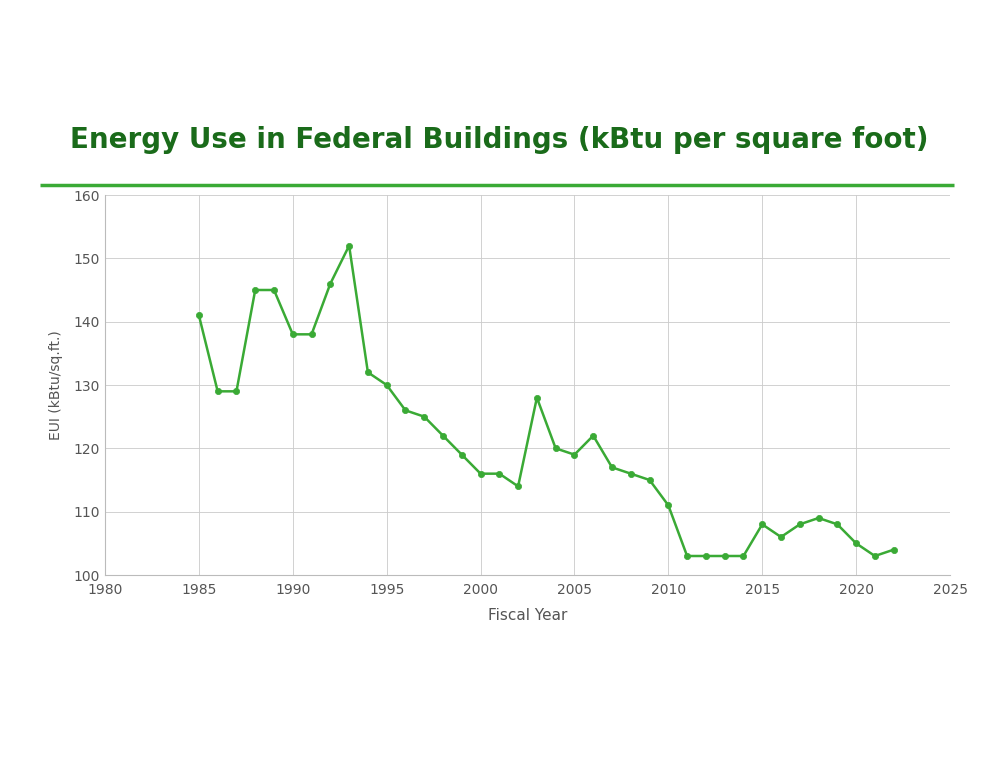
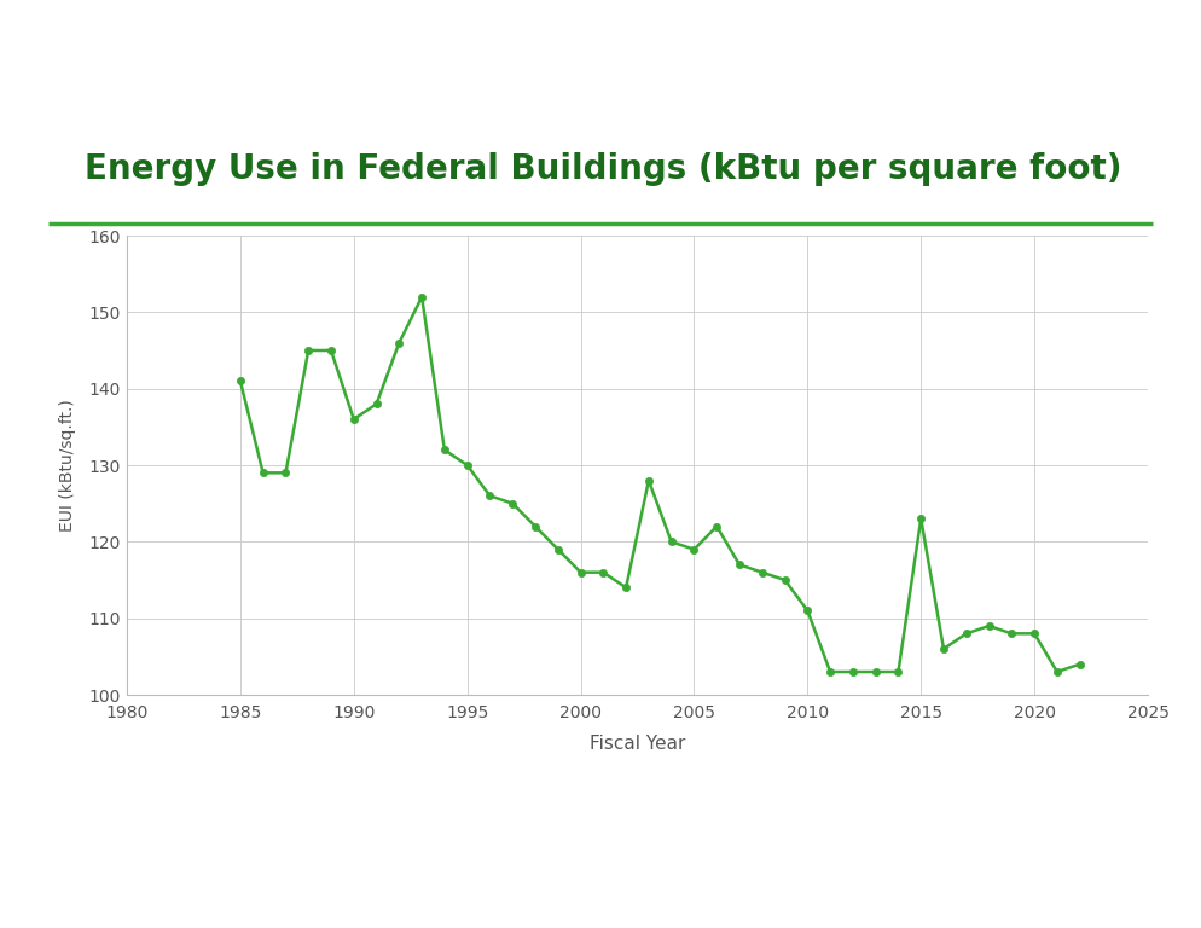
1990: 138 -> 136
2015: 108 -> 123
2020: 105 -> 108
